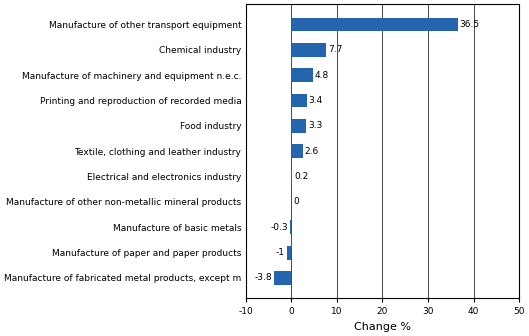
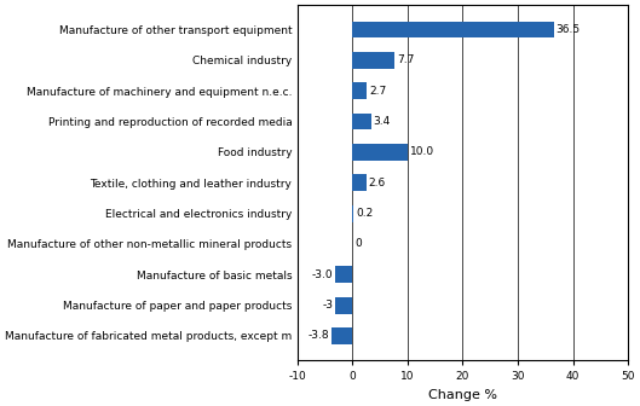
Manufacture of machinery and equipment n.e.c.: 4.8 -> 2.7
Food industry: 3.3 -> 10.0
Manufacture of basic metals: -0.3 -> -3.0
Manufacture of paper and paper products: -1 -> -3
